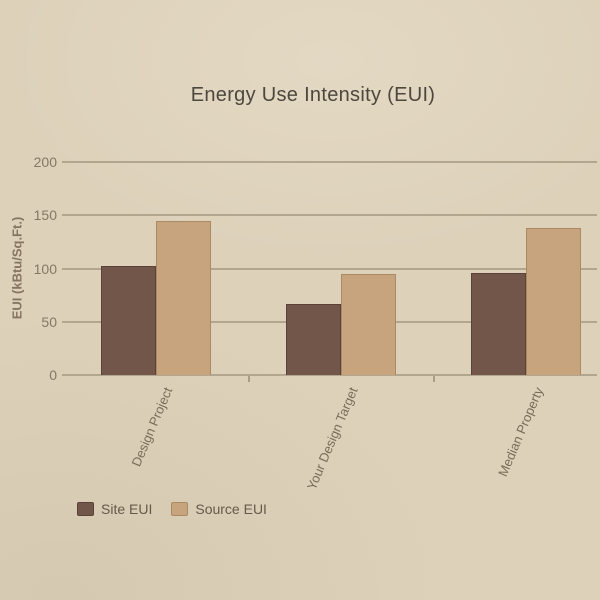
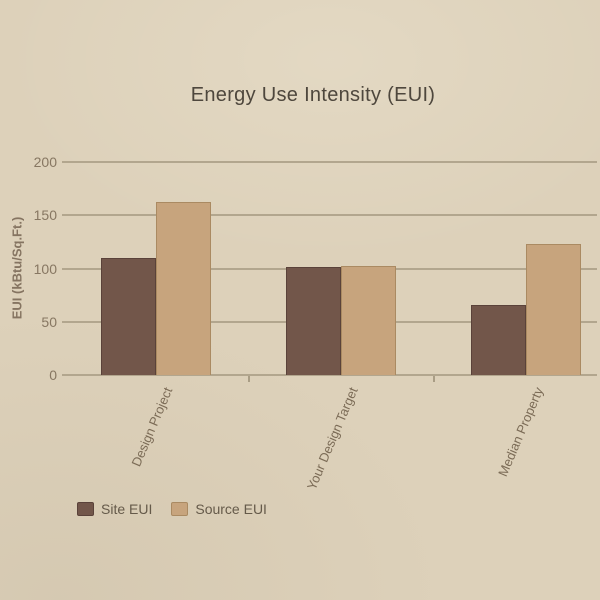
Site EUI/Design Project: 102 -> 110
Source EUI/Design Project: 145 -> 162
Site EUI/Your Design Target: 67 -> 101
Source EUI/Your Design Target: 95 -> 102
Site EUI/Median Property: 96 -> 66
Source EUI/Median Property: 138 -> 123
